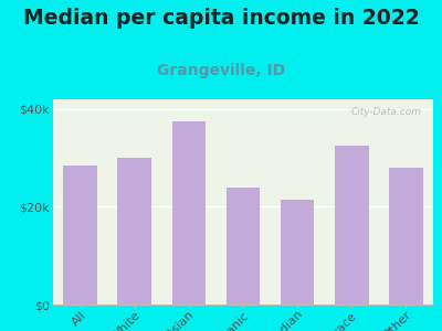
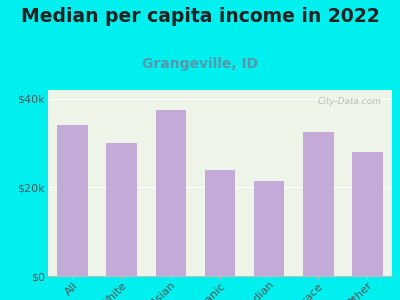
All: $28.5k -> $34.0k
